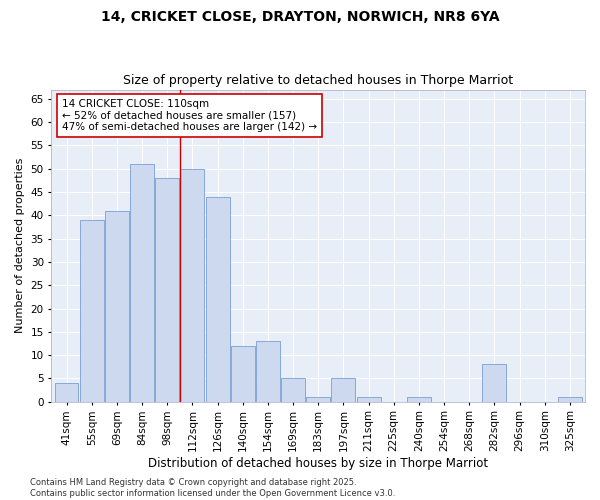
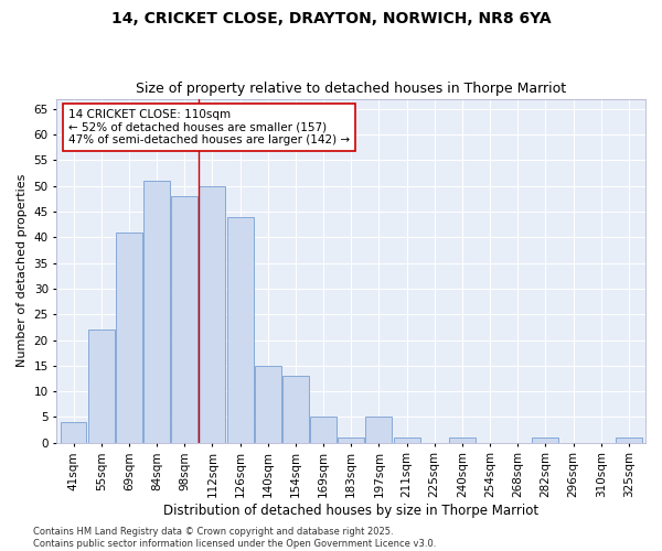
55sqm: 39 -> 22
140sqm: 12 -> 15
282sqm: 8 -> 1
